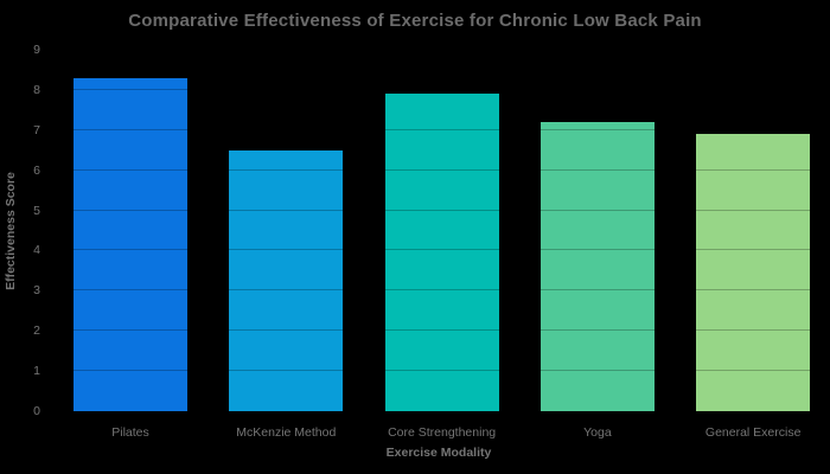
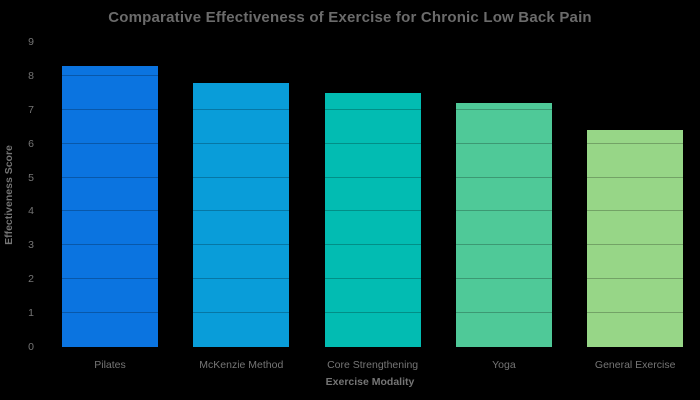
McKenzie Method: 6.5 -> 7.8
Core Strengthening: 7.9 -> 7.5
General Exercise: 6.9 -> 6.4
